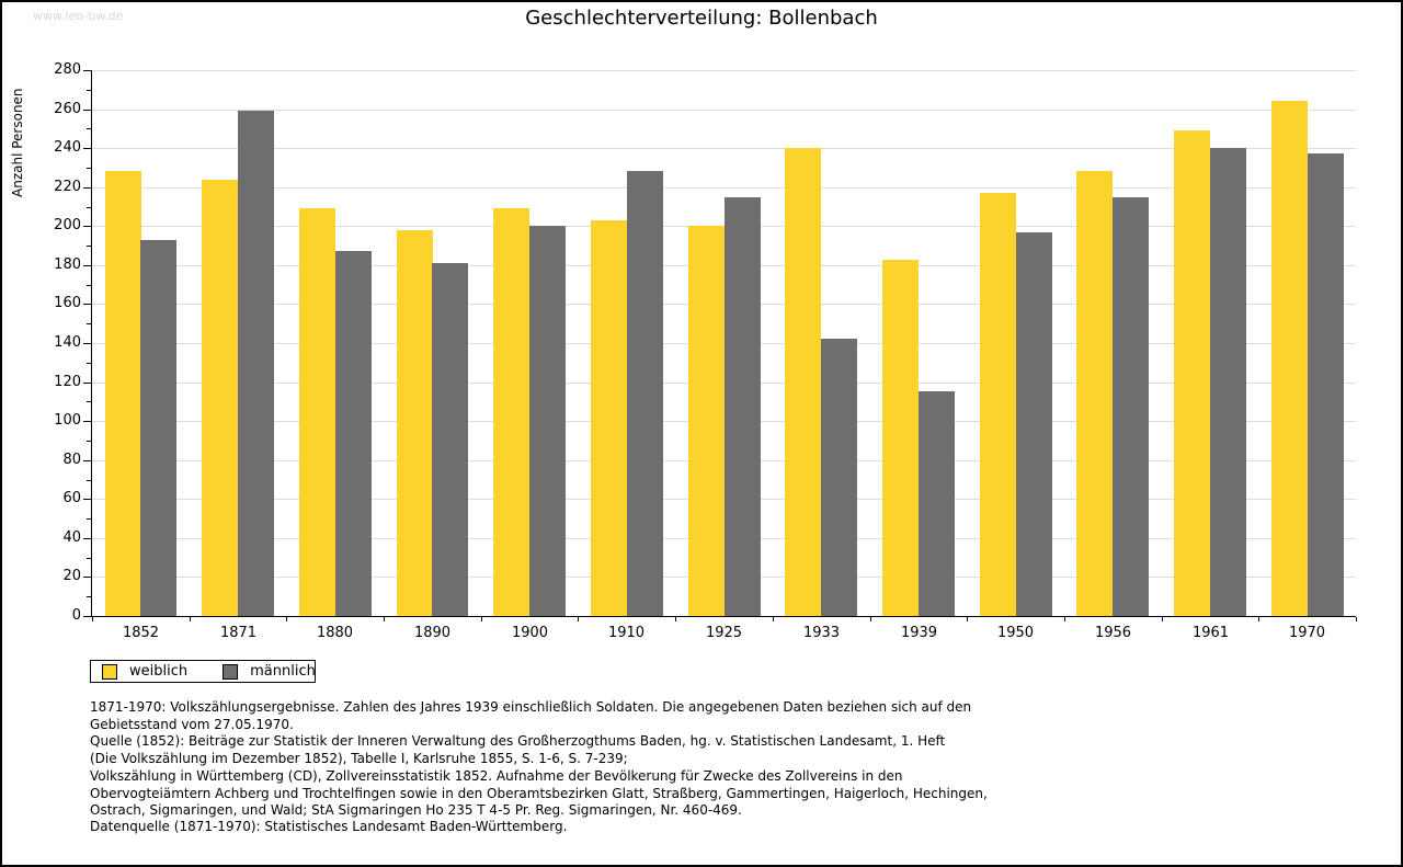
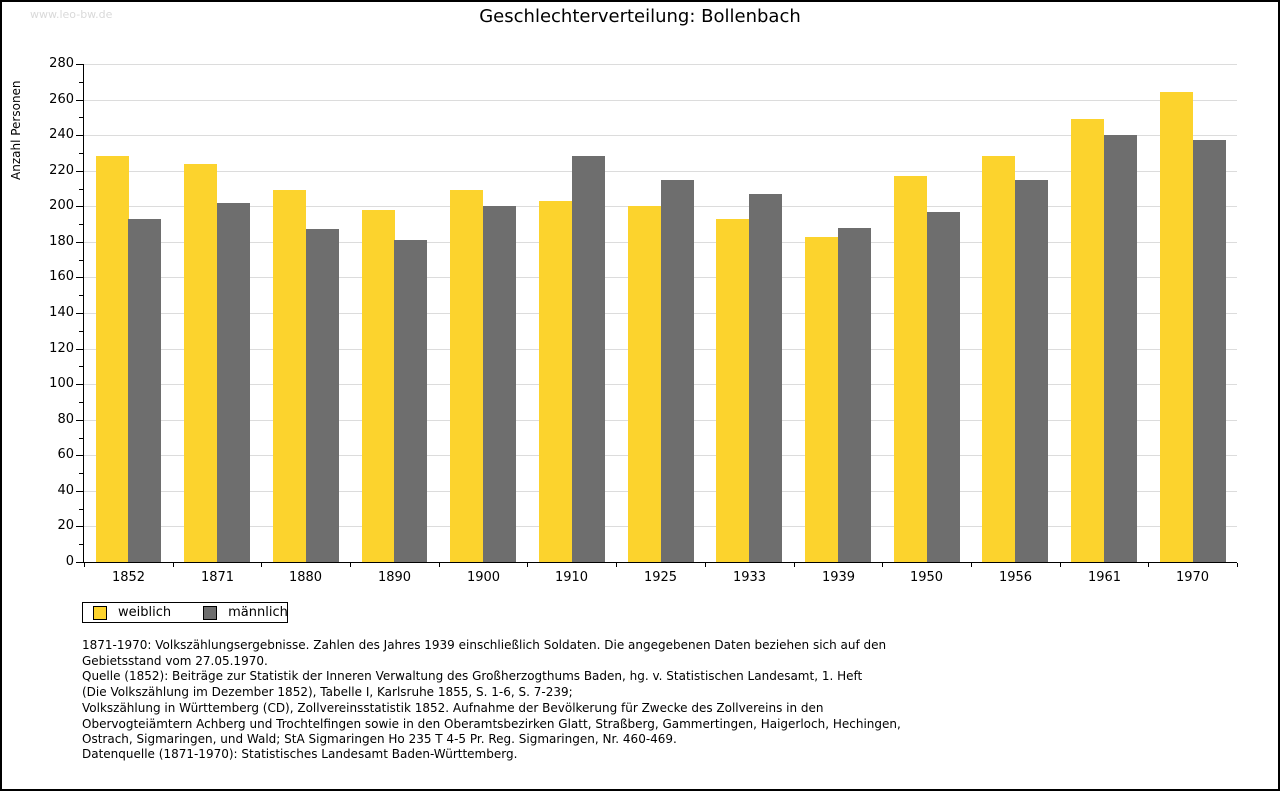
männlich/1871: 259 -> 202
weiblich/1933: 240 -> 193
männlich/1933: 142 -> 207
männlich/1939: 115 -> 188
